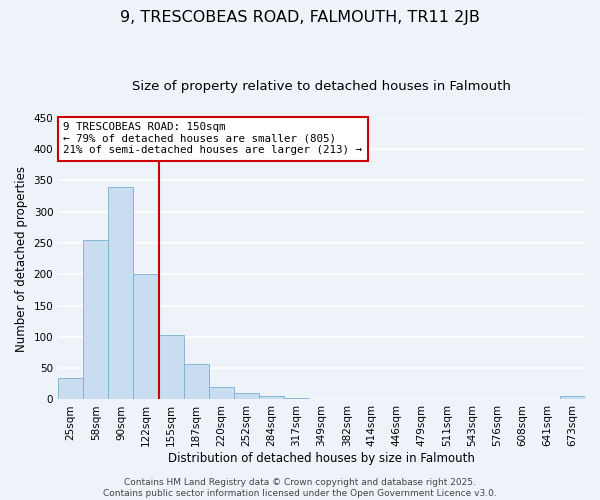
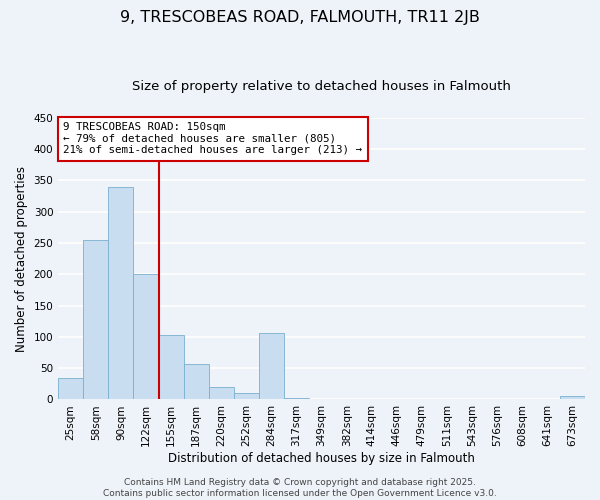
284sqm: 5 -> 106
